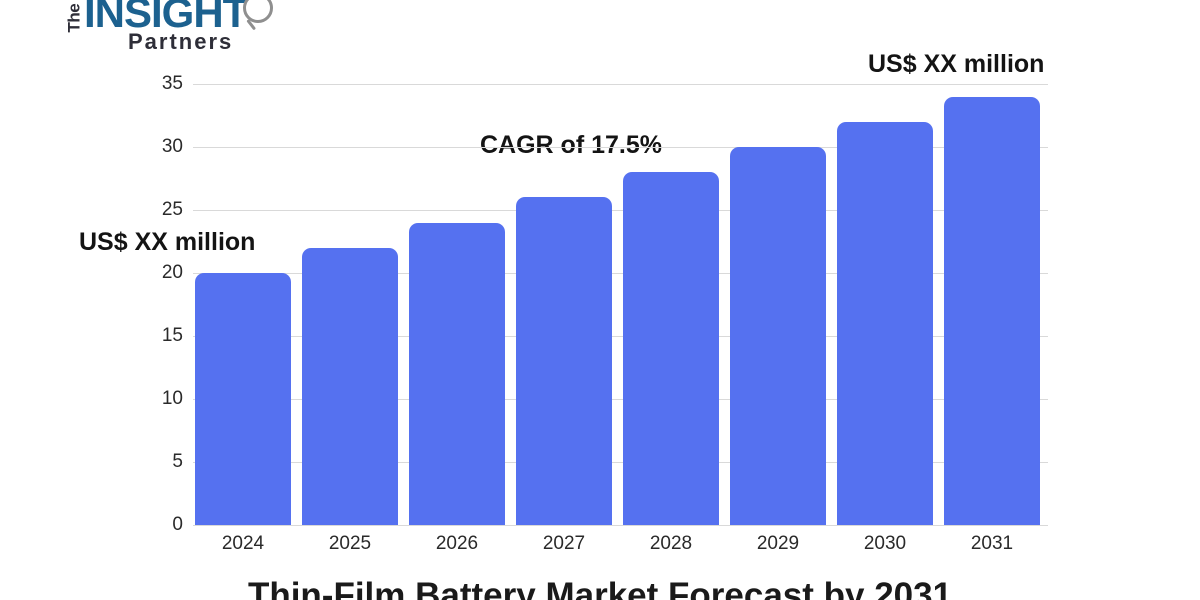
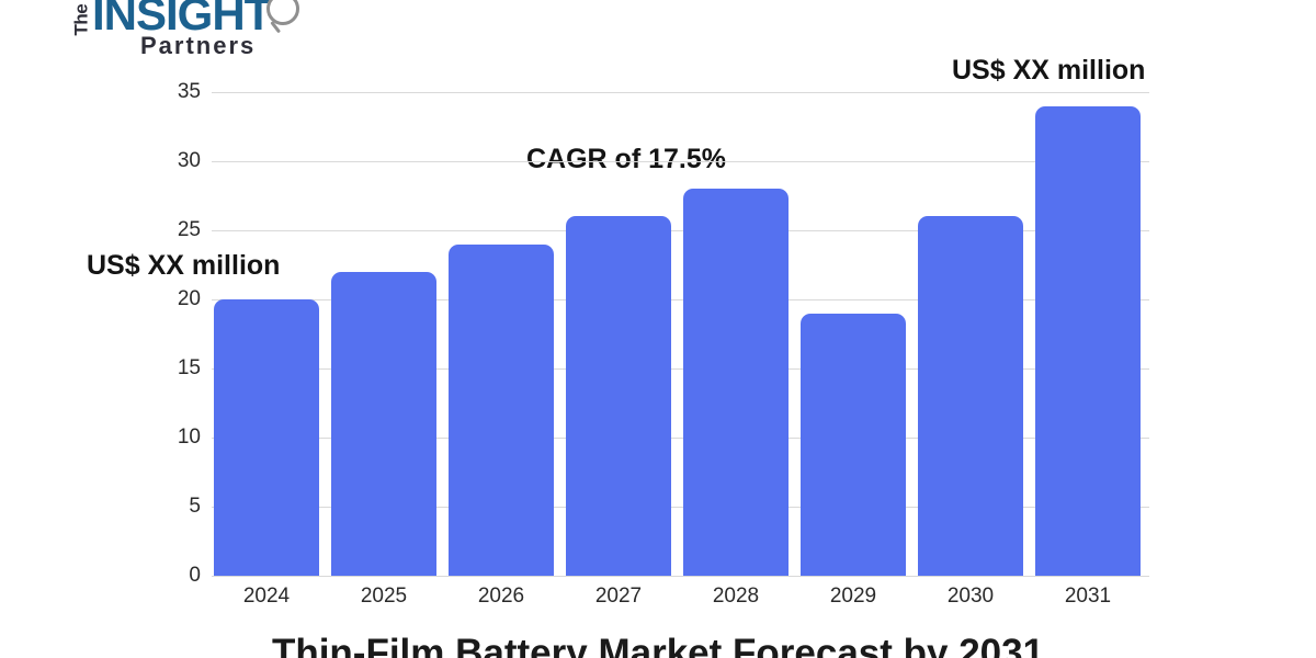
2029: 30 -> 19
2030: 32 -> 26
